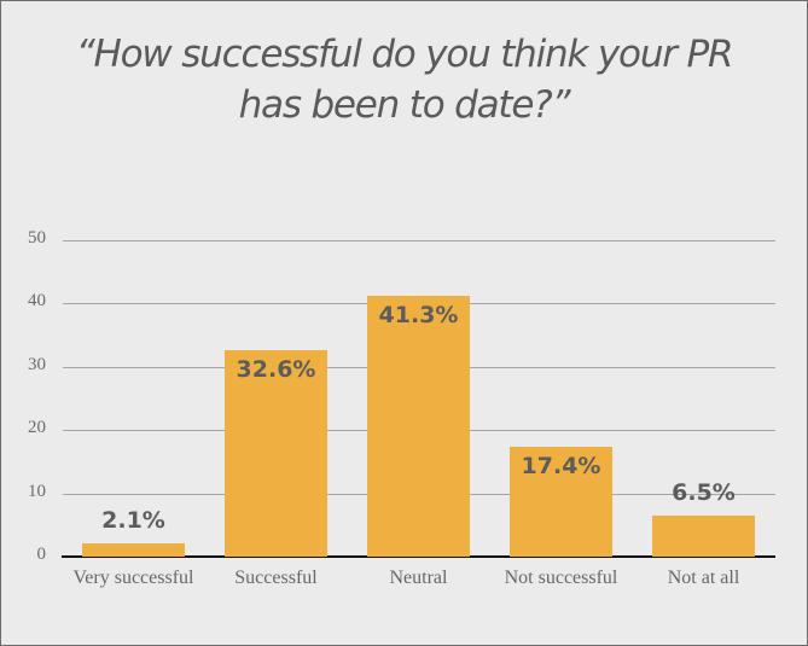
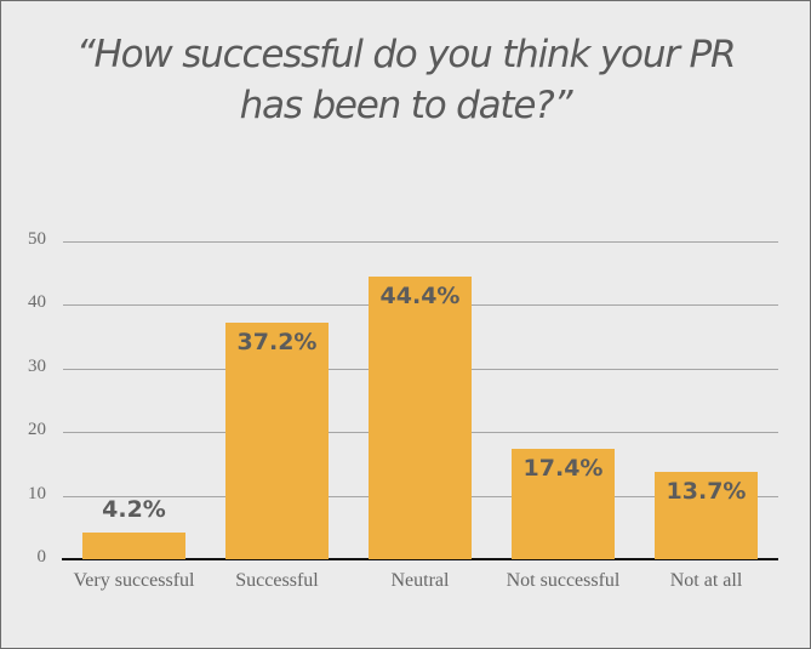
Very successful: 2.1% -> 4.2%
Successful: 32.6% -> 37.2%
Neutral: 41.3% -> 44.4%
Not at all: 6.5% -> 13.7%
